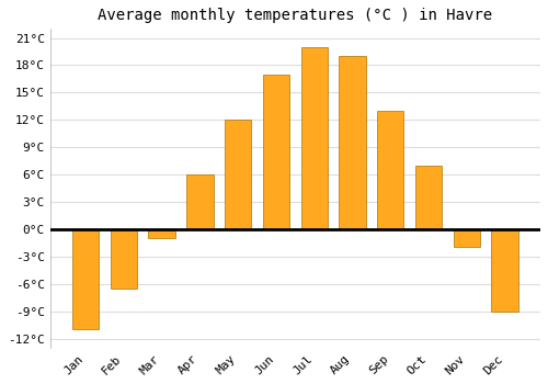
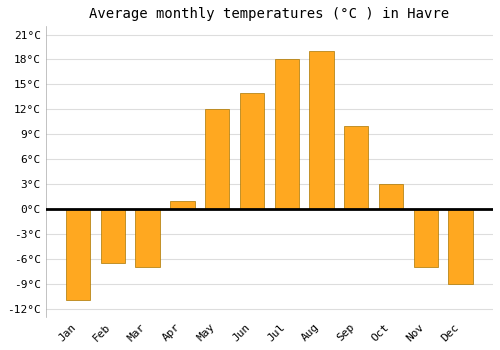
Mar: -1.0°C -> -7.0°C
Apr: 6.0°C -> 1.0°C
Jun: 17.0°C -> 14.0°C
Jul: 20.0°C -> 18.0°C
Sep: 13.0°C -> 10.0°C
Oct: 7.0°C -> 3.0°C
Nov: -2.0°C -> -7.0°C
